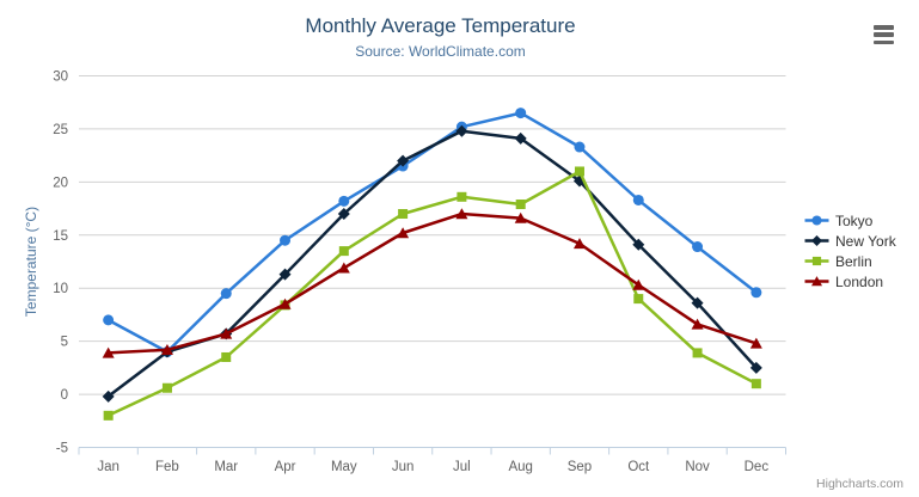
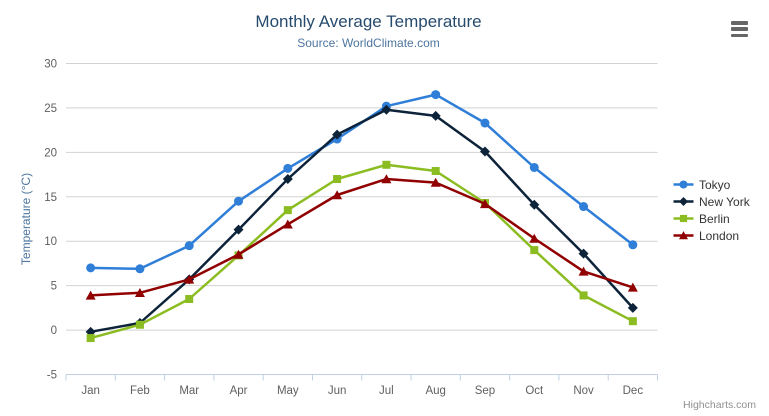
Berlin/Jan: -2 -> -1
Tokyo/Feb: 4 -> 7
New York/Feb: 4 -> 1
Berlin/Sep: 21 -> 14
